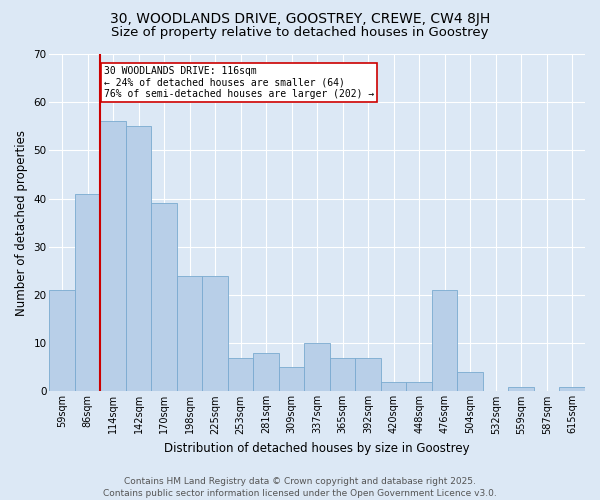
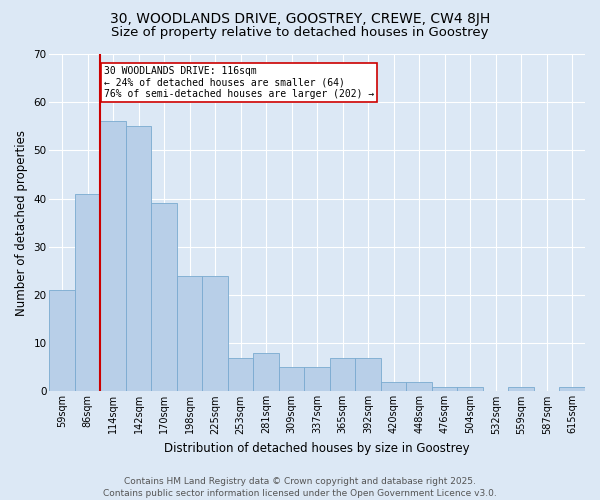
337sqm: 10 -> 5
476sqm: 21 -> 1
504sqm: 4 -> 1
